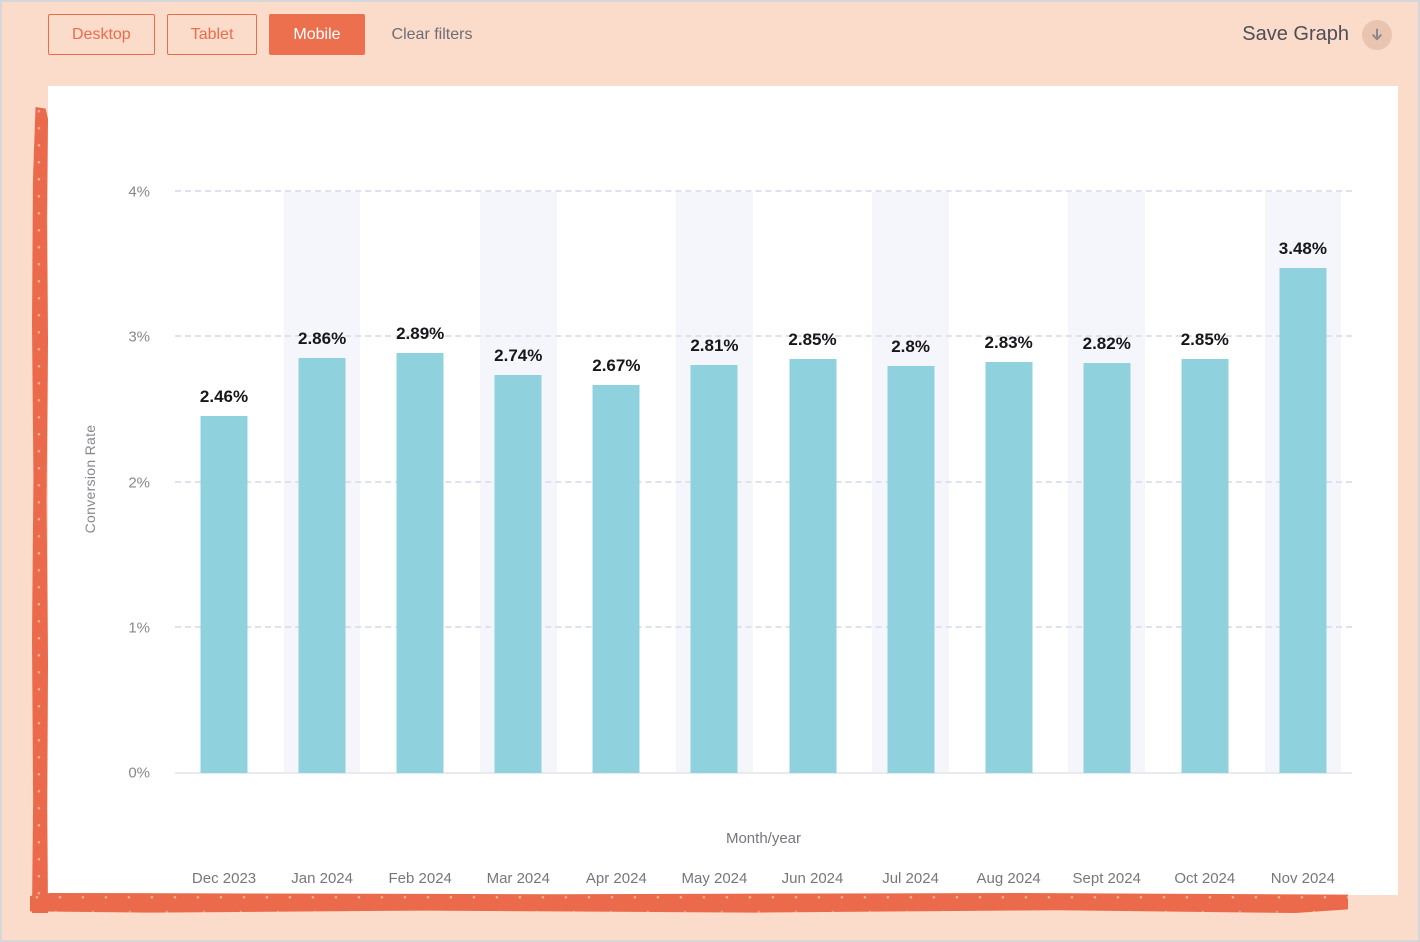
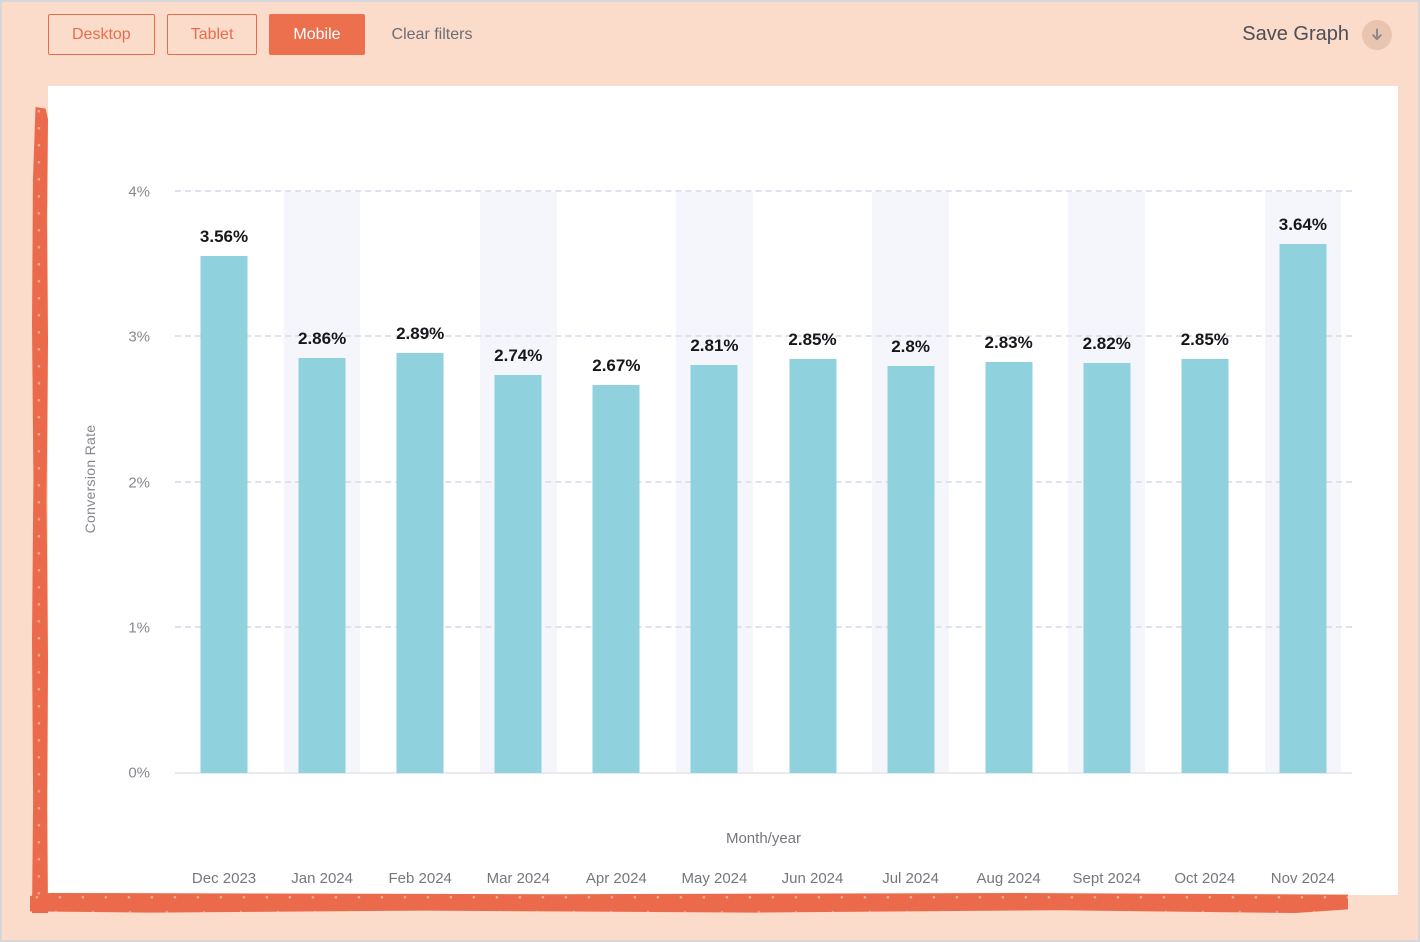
Dec 2023: 2.46% -> 3.56%
Nov 2024: 3.48% -> 3.64%
